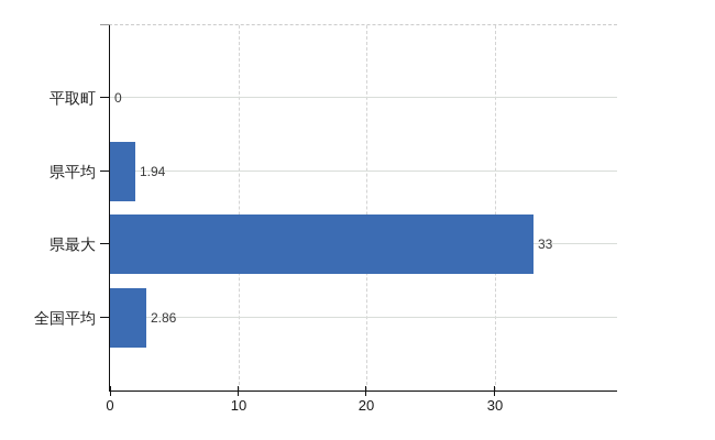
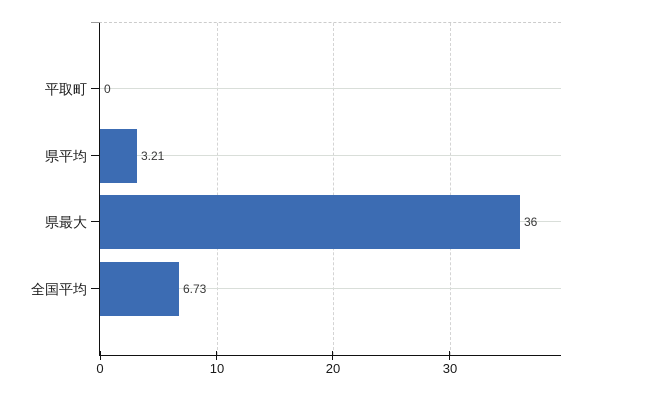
県平均: 1.94 -> 3.21
県最大: 33 -> 36
全国平均: 2.86 -> 6.73
